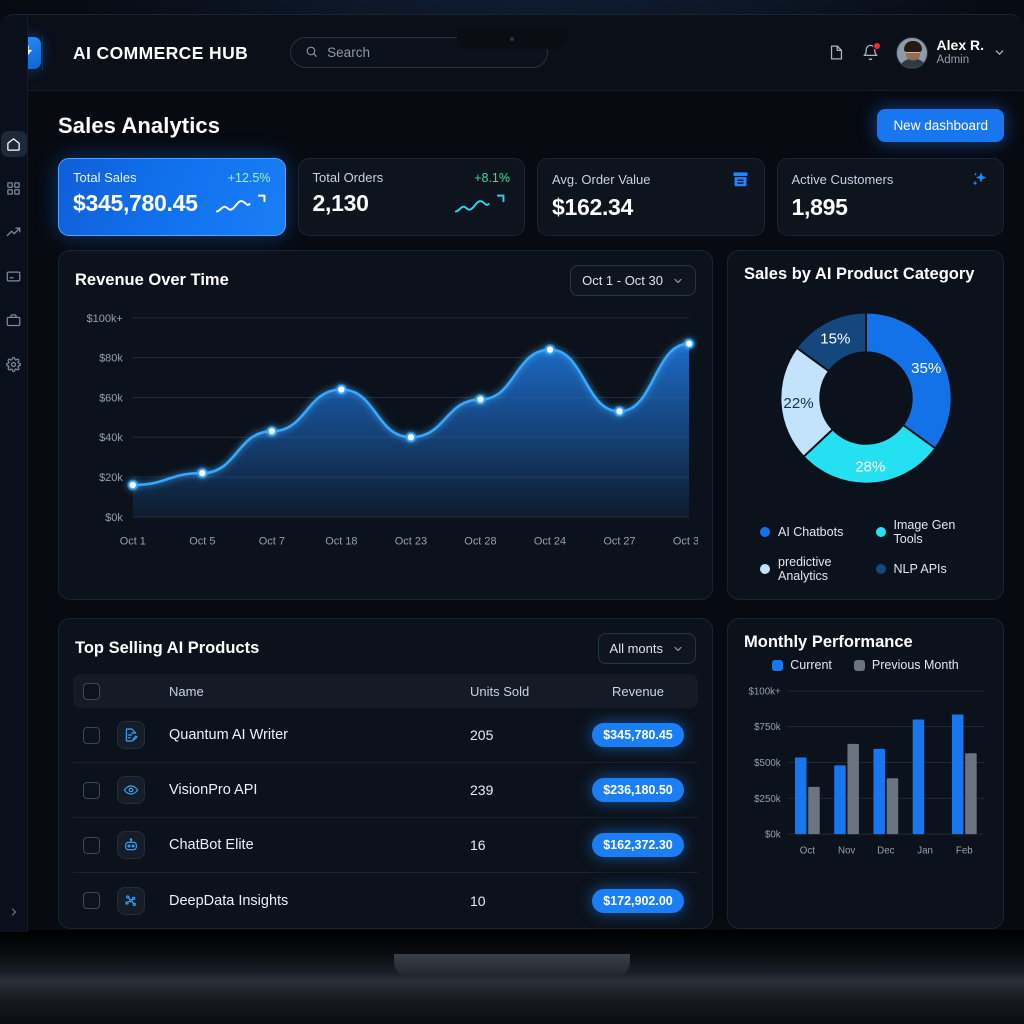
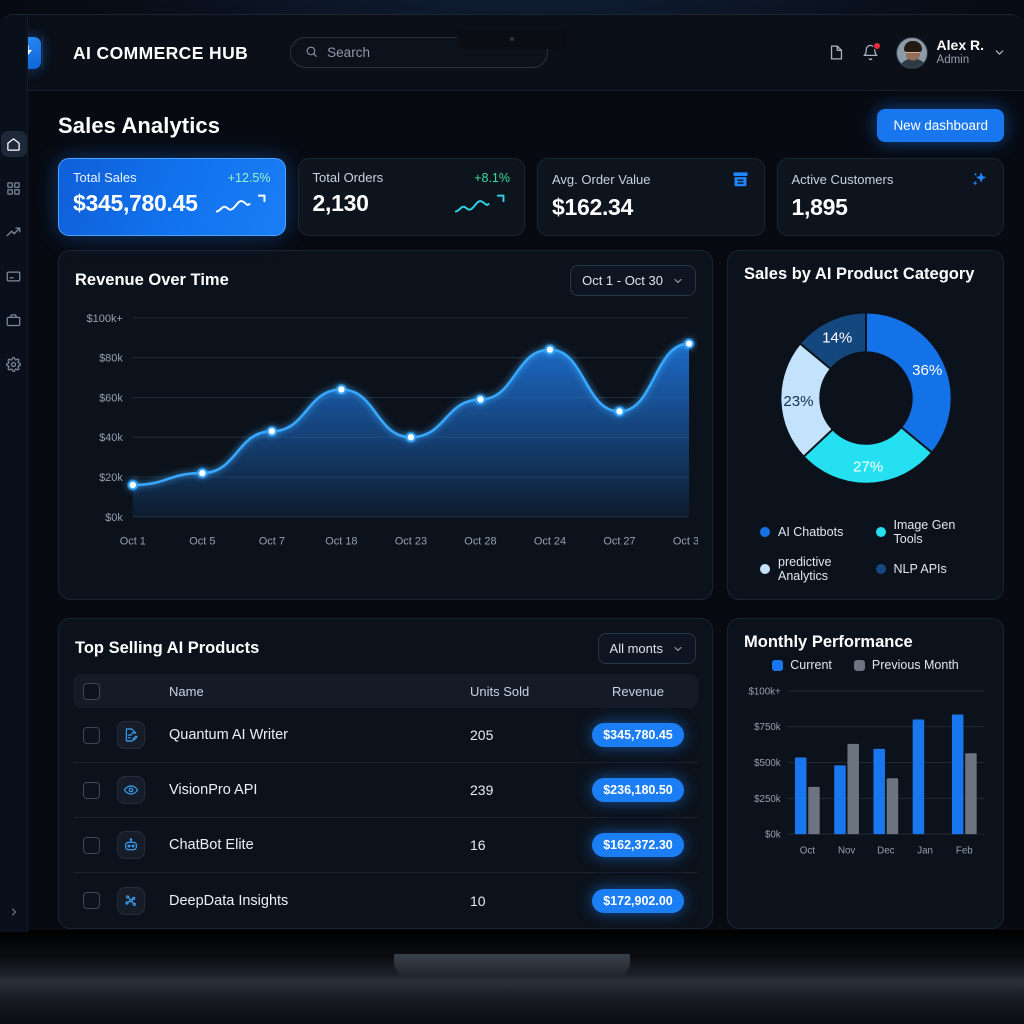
Sales by AI Product Category/AI Chatbots: 35% -> 36%
Sales by AI Product Category/Image Gen Tools: 28% -> 27%
Sales by AI Product Category/predictive Analytics: 22% -> 23%
Sales by AI Product Category/NLP APIs: 15% -> 14%
